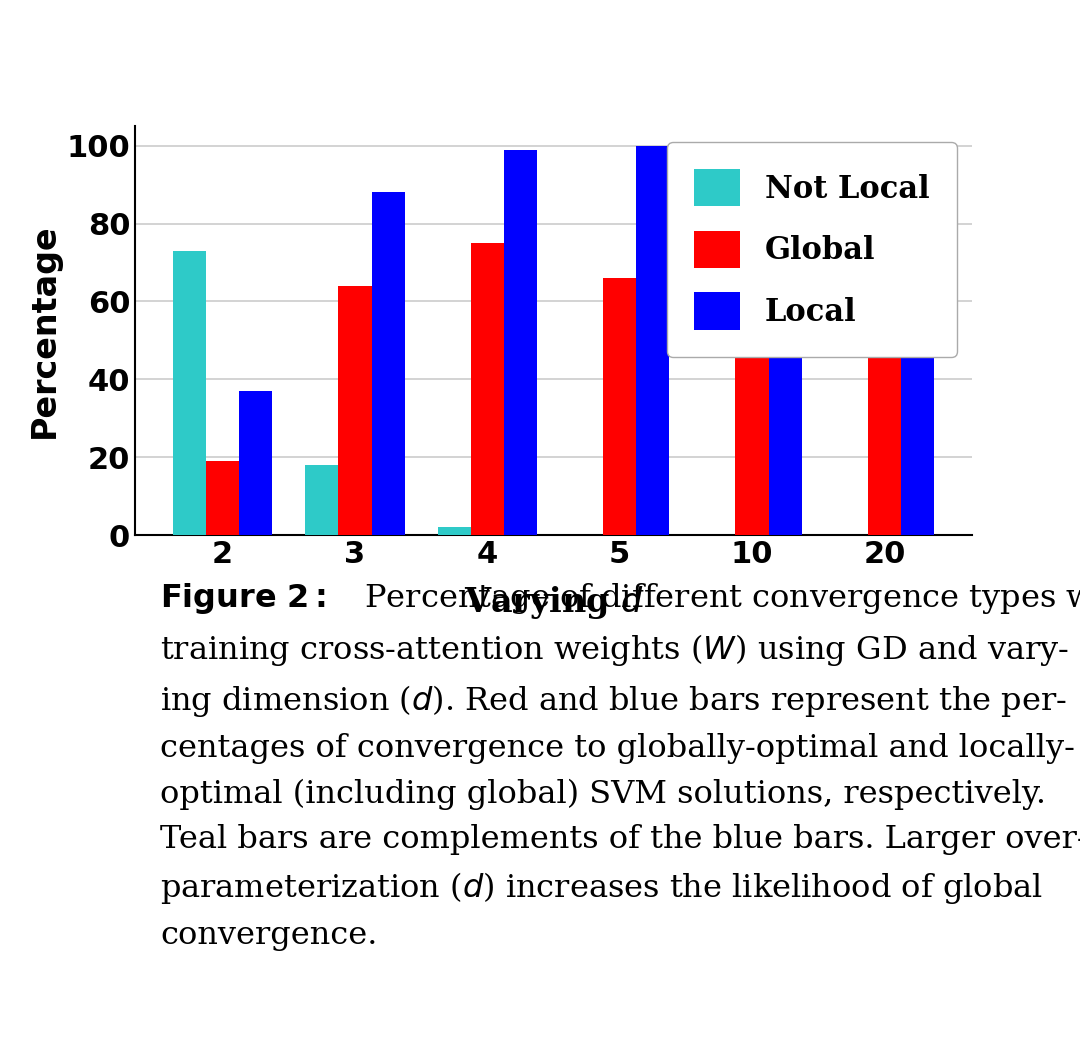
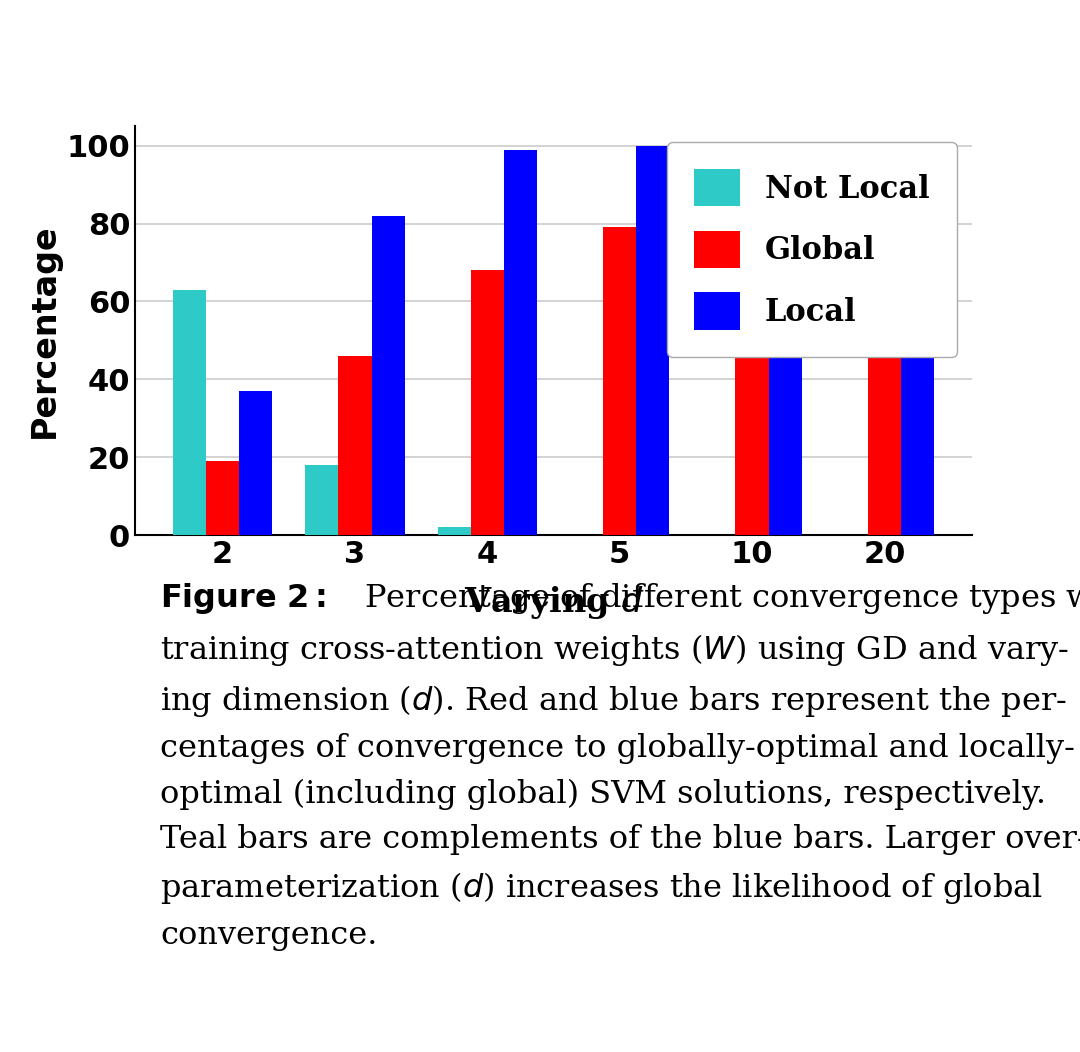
Not Local/2: 73 -> 63
Global/3: 64 -> 46
Local/3: 88 -> 82
Global/4: 75 -> 68
Global/5: 66 -> 79
